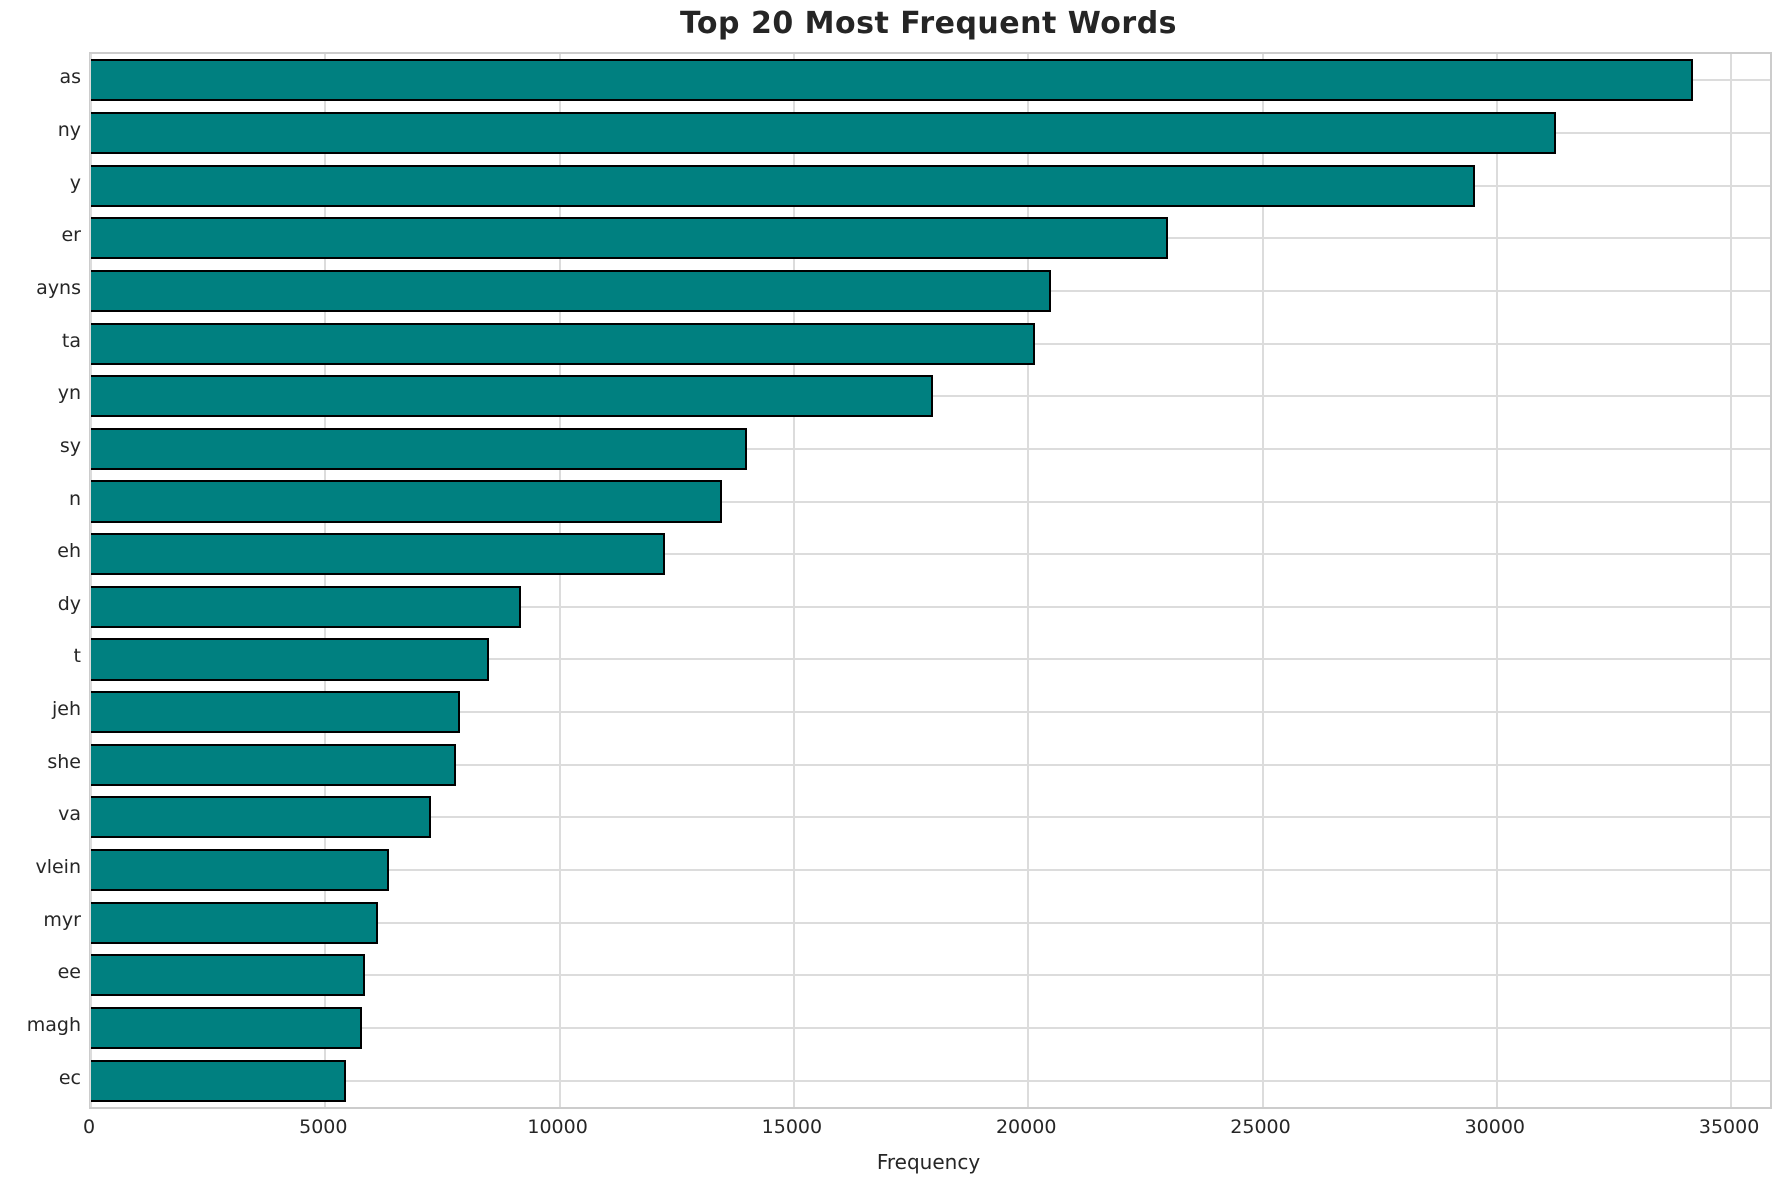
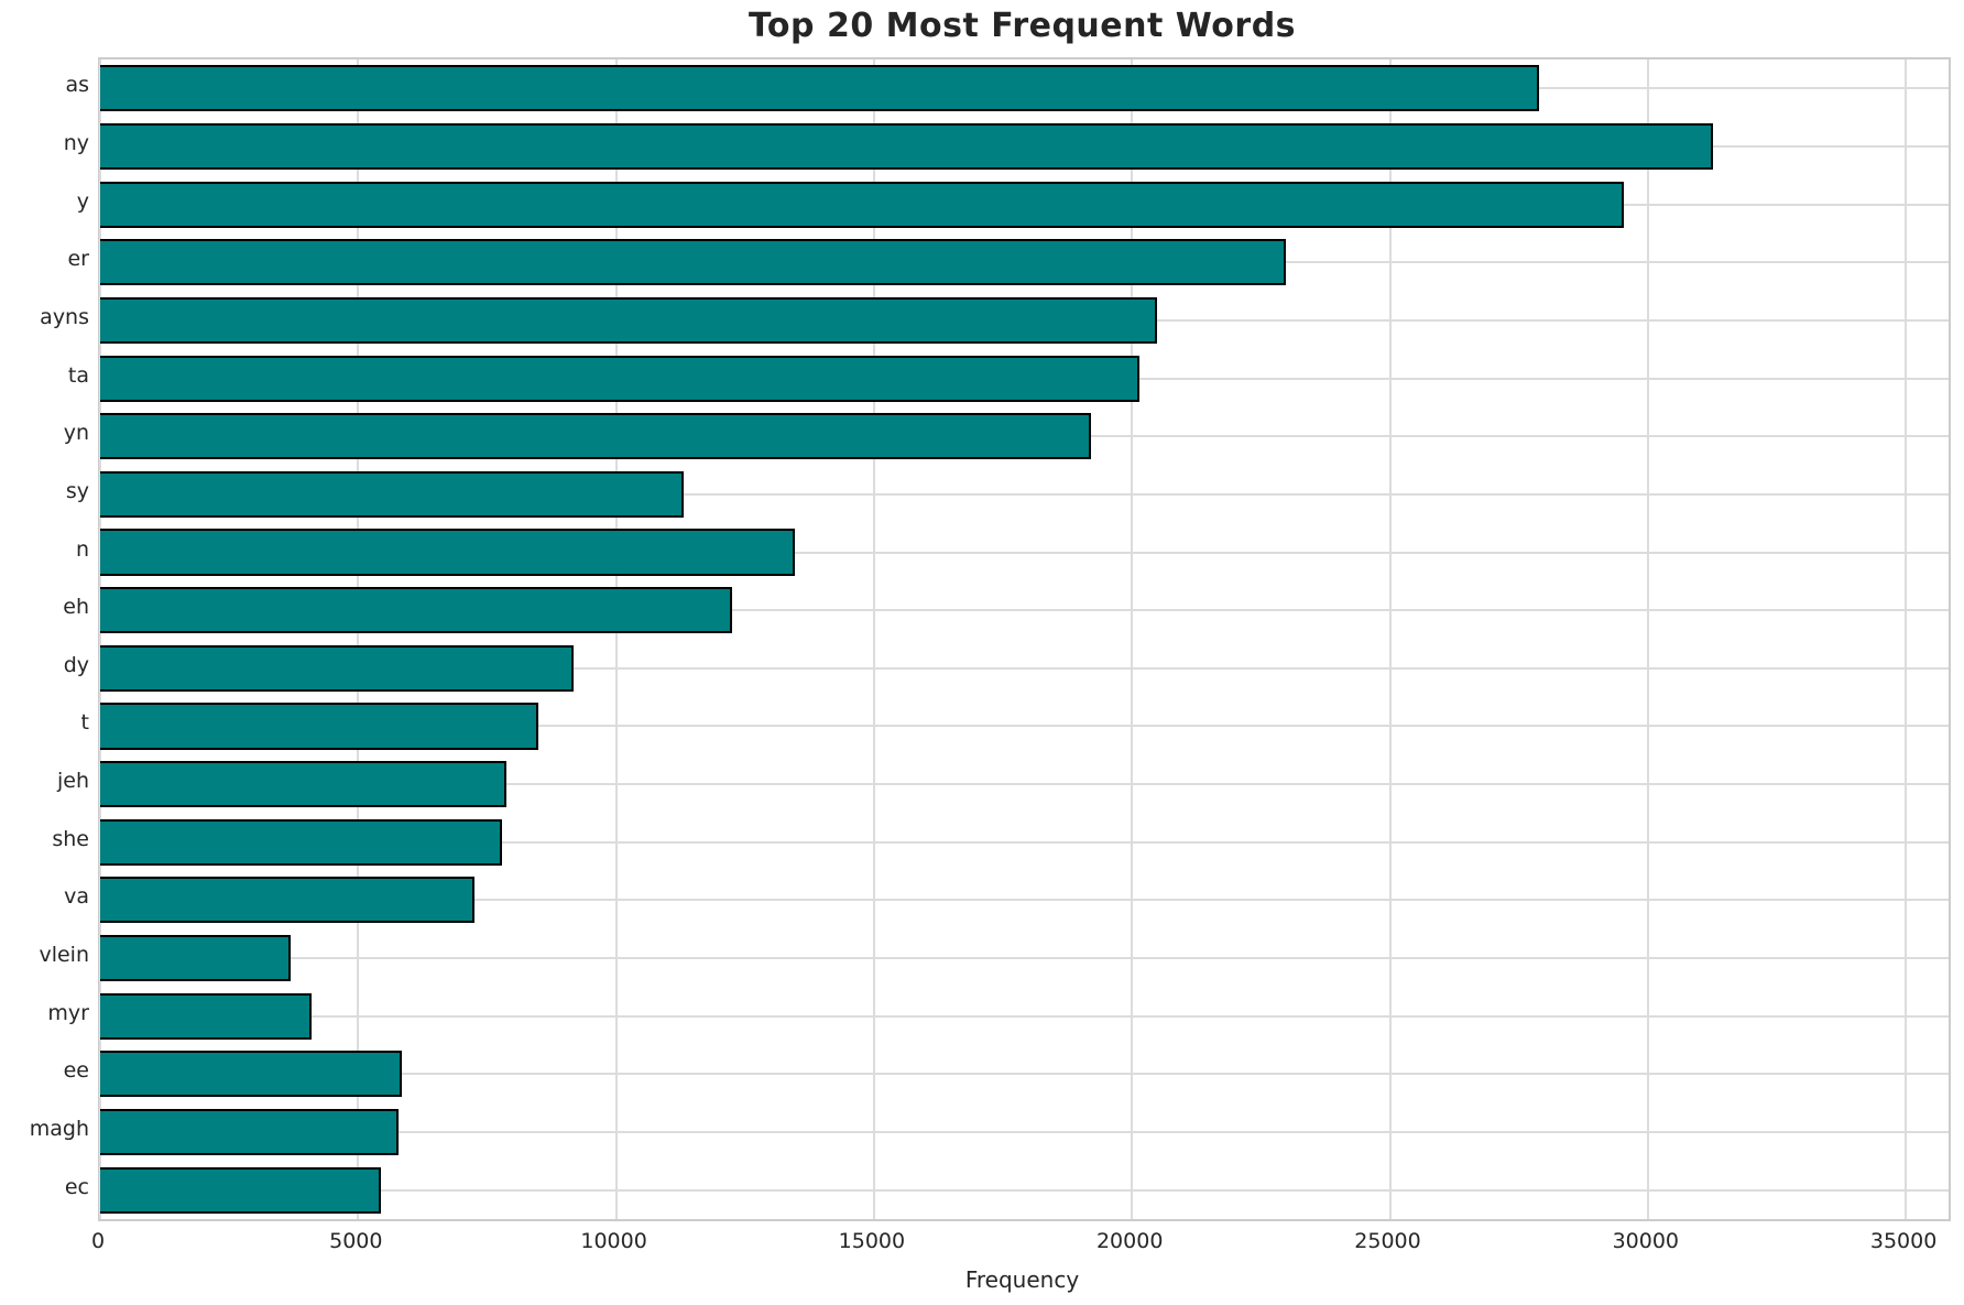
as: 34200 -> 27900
yn: 18000 -> 19200
sy: 14000 -> 11300
vlein: 6400 -> 3700
myr: 6100 -> 4100
